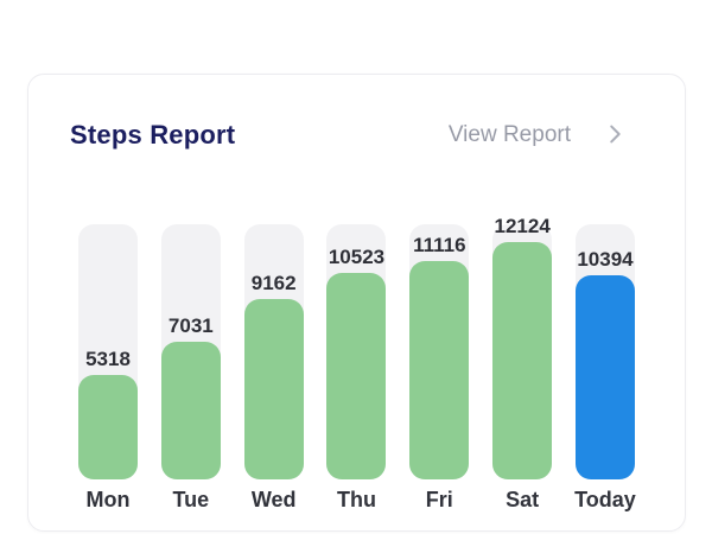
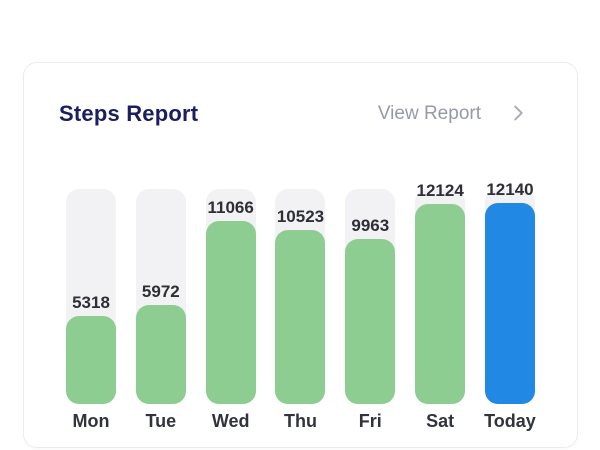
Tue: 7031 -> 5972
Wed: 9162 -> 11066
Fri: 11116 -> 9963
Today: 10394 -> 12140
